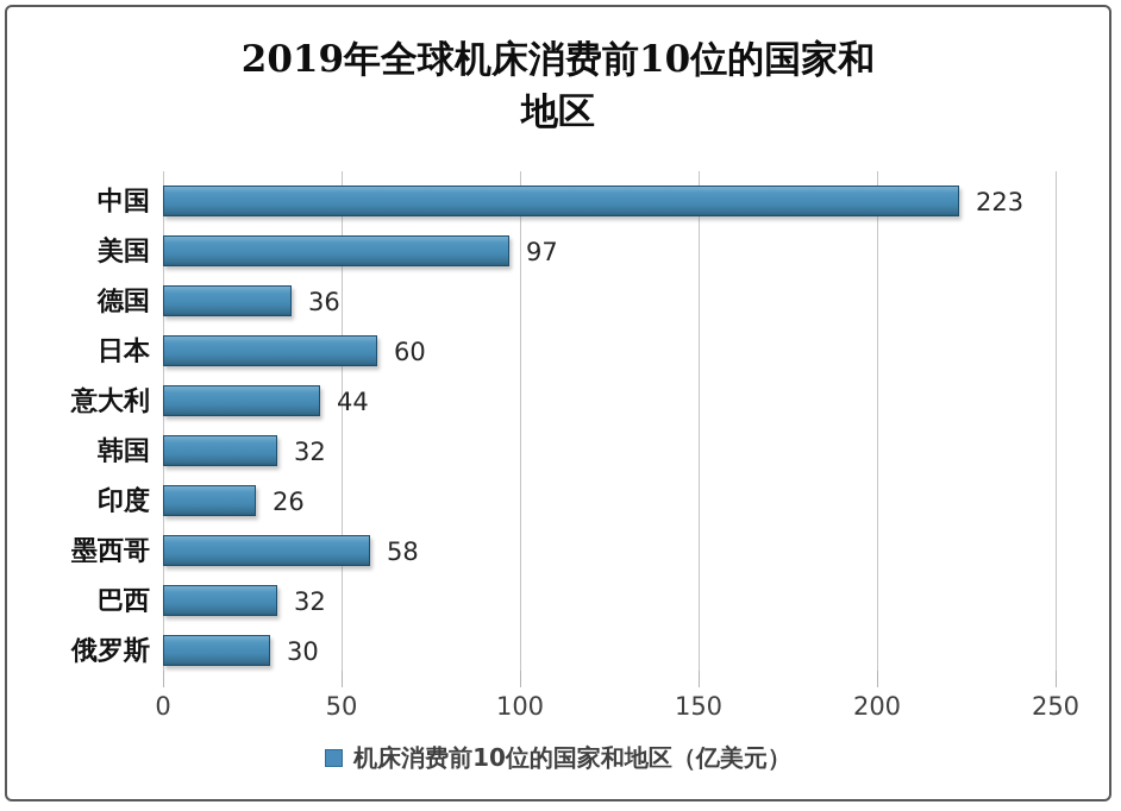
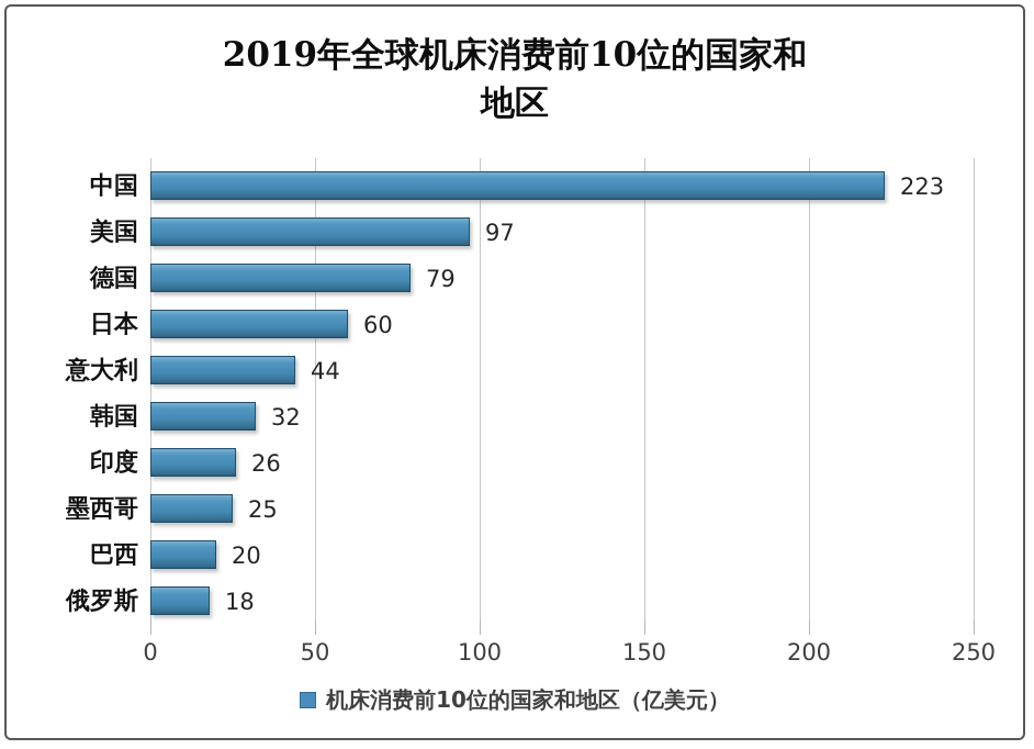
德国: 36 -> 79
墨西哥: 58 -> 25
巴西: 32 -> 20
俄罗斯: 30 -> 18
